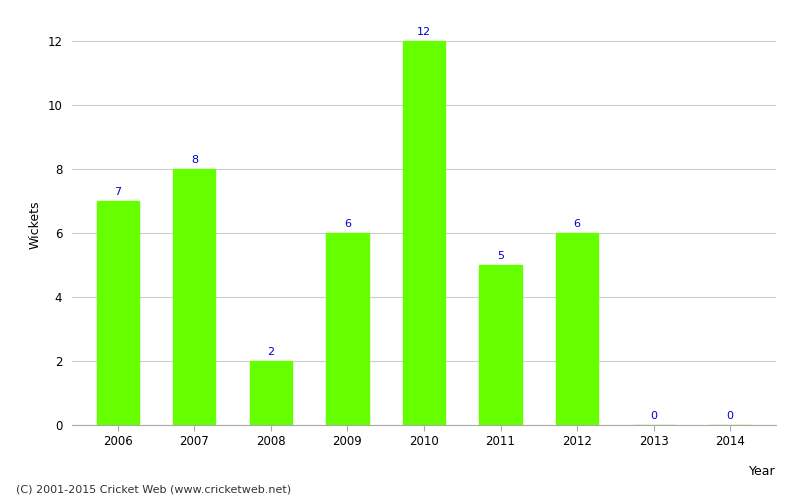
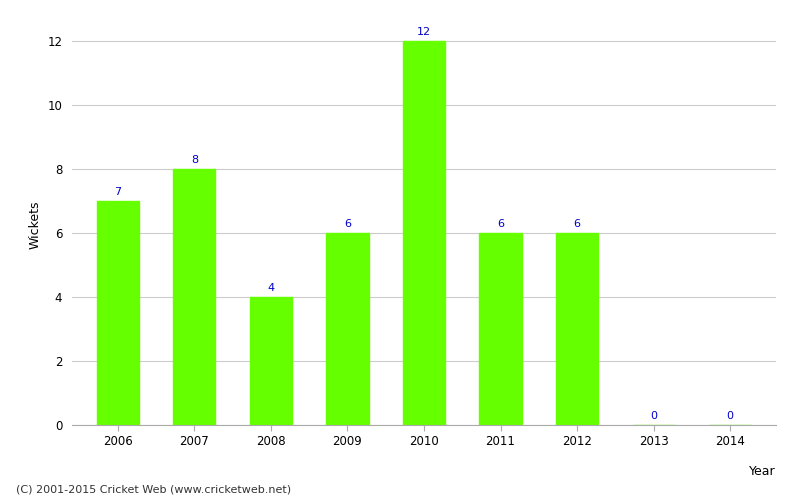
2008: 2 -> 4
2011: 5 -> 6
